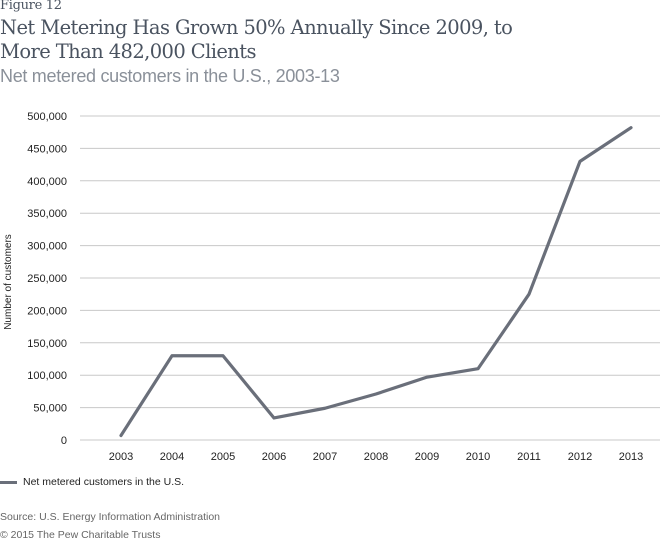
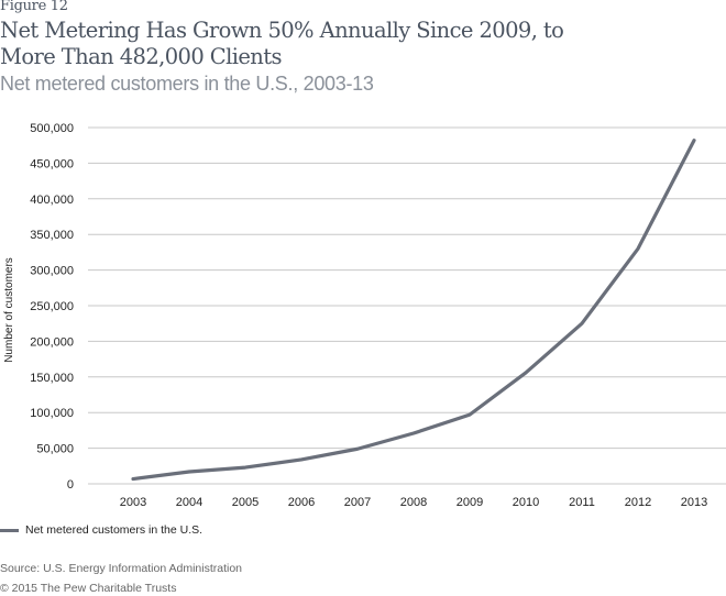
2004: 130000 -> 20000
2005: 130000 -> 20000
2010: 110000 -> 160000
2012: 430000 -> 330000
